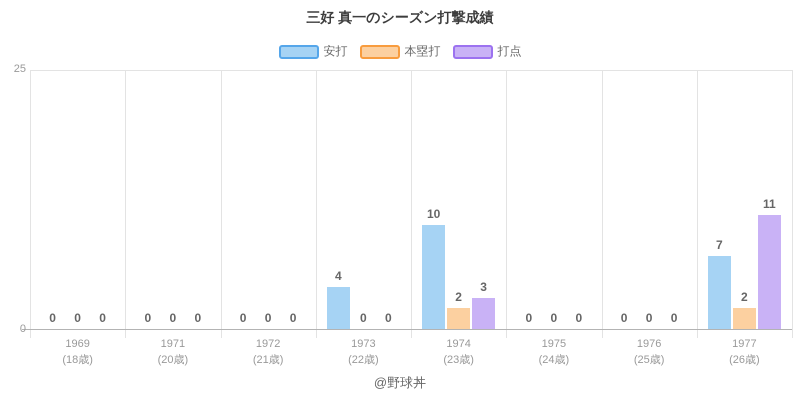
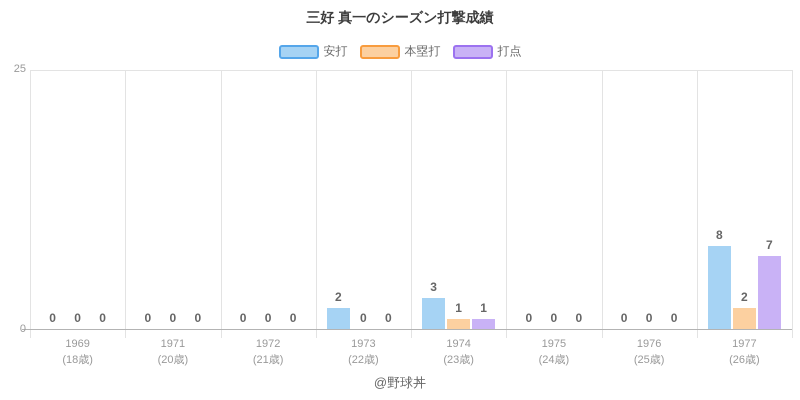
安打/1973: 4 -> 2
安打/1974: 10 -> 3
本塁打/1974: 2 -> 1
打点/1974: 3 -> 1
安打/1977: 7 -> 8
打点/1977: 11 -> 7
